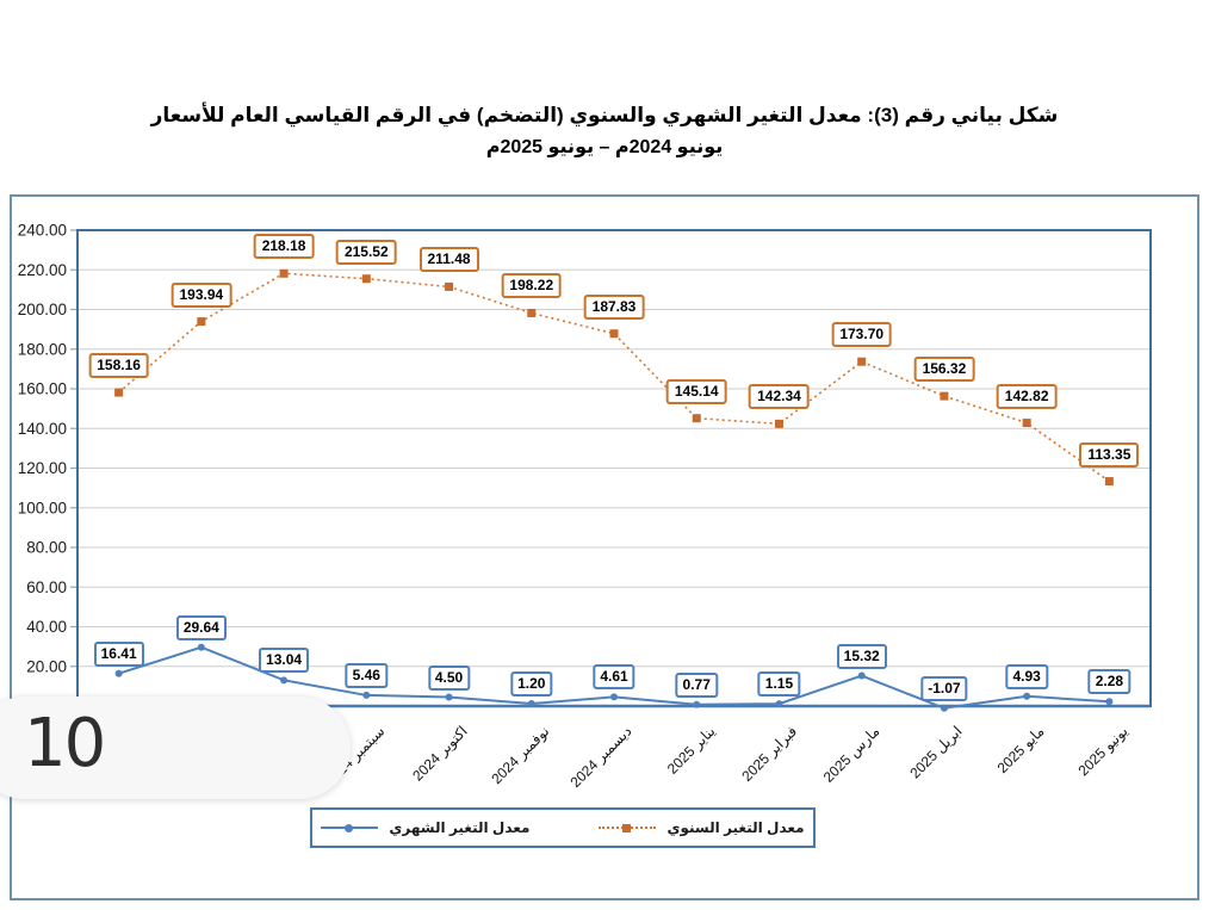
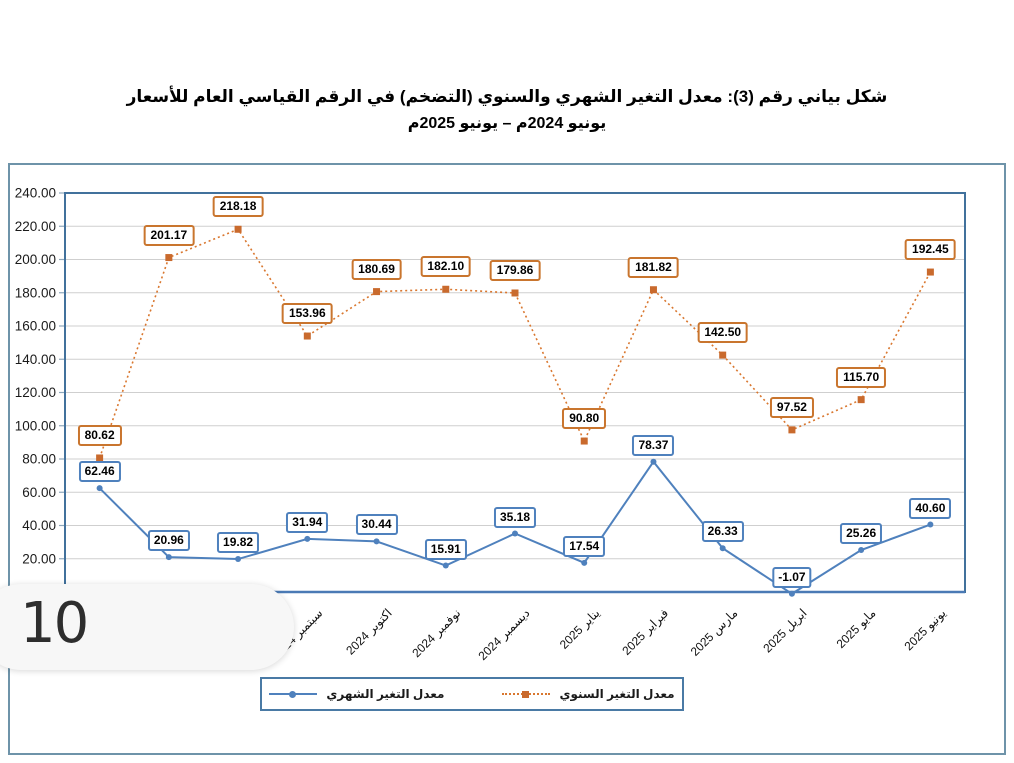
معدل التغير الشهري/يونيو 2024: 16.41 -> 62.46
معدل التغير السنوي/يونيو 2024: 158.16 -> 80.62
معدل التغير الشهري/يوليو 2024: 29.64 -> 20.96
معدل التغير السنوي/يوليو 2024: 193.94 -> 201.17
معدل التغير الشهري/أغسطس 2024: 13.04 -> 19.82
معدل التغير الشهري/سبتمبر 2024: 5.46 -> 31.94
معدل التغير السنوي/سبتمبر 2024: 215.52 -> 153.96
معدل التغير الشهري/اكتوبر 2024: 4.50 -> 30.44
معدل التغير السنوي/اكتوبر 2024: 211.48 -> 180.69
معدل التغير الشهري/نوفمبر 2024: 1.20 -> 15.91
معدل التغير السنوي/نوفمبر 2024: 198.22 -> 182.10
معدل التغير الشهري/ديسمبر 2024: 4.61 -> 35.18
معدل التغير السنوي/ديسمبر 2024: 187.83 -> 179.86
معدل التغير الشهري/يناير 2025: 0.77 -> 17.54
معدل التغير السنوي/يناير 2025: 145.14 -> 90.80
معدل التغير الشهري/فبراير 2025: 1.15 -> 78.37
معدل التغير السنوي/فبراير 2025: 142.34 -> 181.82
معدل التغير الشهري/مارس 2025: 15.32 -> 26.33
معدل التغير السنوي/مارس 2025: 173.70 -> 142.50
معدل التغير السنوي/ابريل 2025: 156.32 -> 97.52
معدل التغير الشهري/مايو 2025: 4.93 -> 25.26
معدل التغير السنوي/مايو 2025: 142.82 -> 115.70
معدل التغير الشهري/يونيو 2025: 2.28 -> 40.60
معدل التغير السنوي/يونيو 2025: 113.35 -> 192.45
